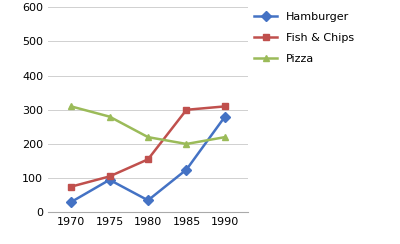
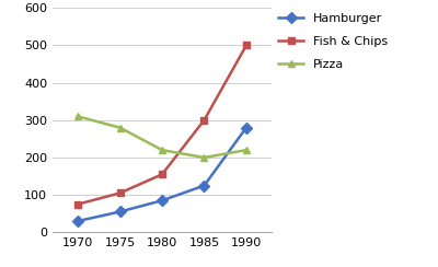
Hamburger/1975: 95 -> 55
Hamburger/1980: 35 -> 85
Fish & Chips/1990: 310 -> 500
